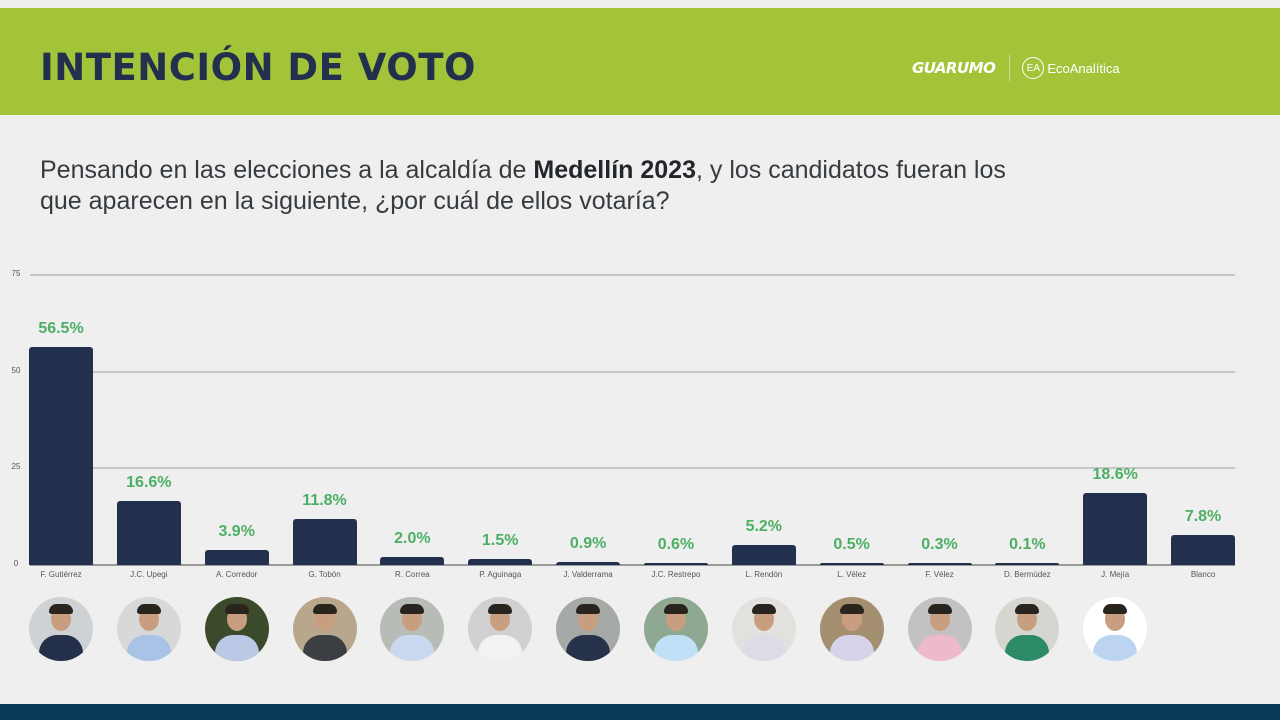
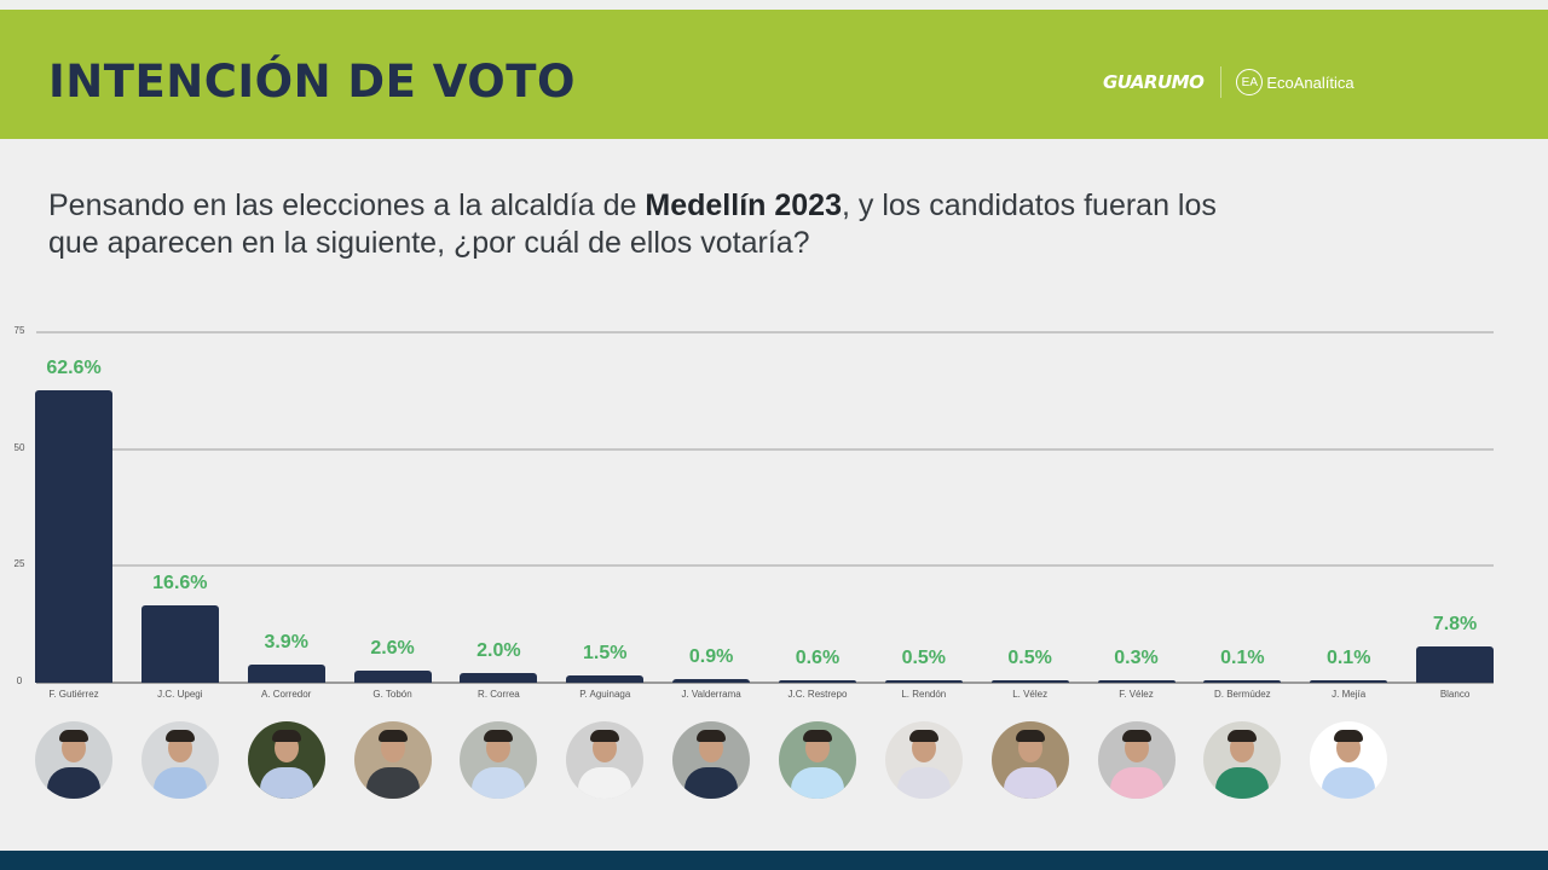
F. Gutiérrez: 56.5% -> 62.6%
G. Tobón: 11.8% -> 2.6%
L. Rendón: 5.2% -> 0.5%
J. Mejía: 18.6% -> 0.1%
